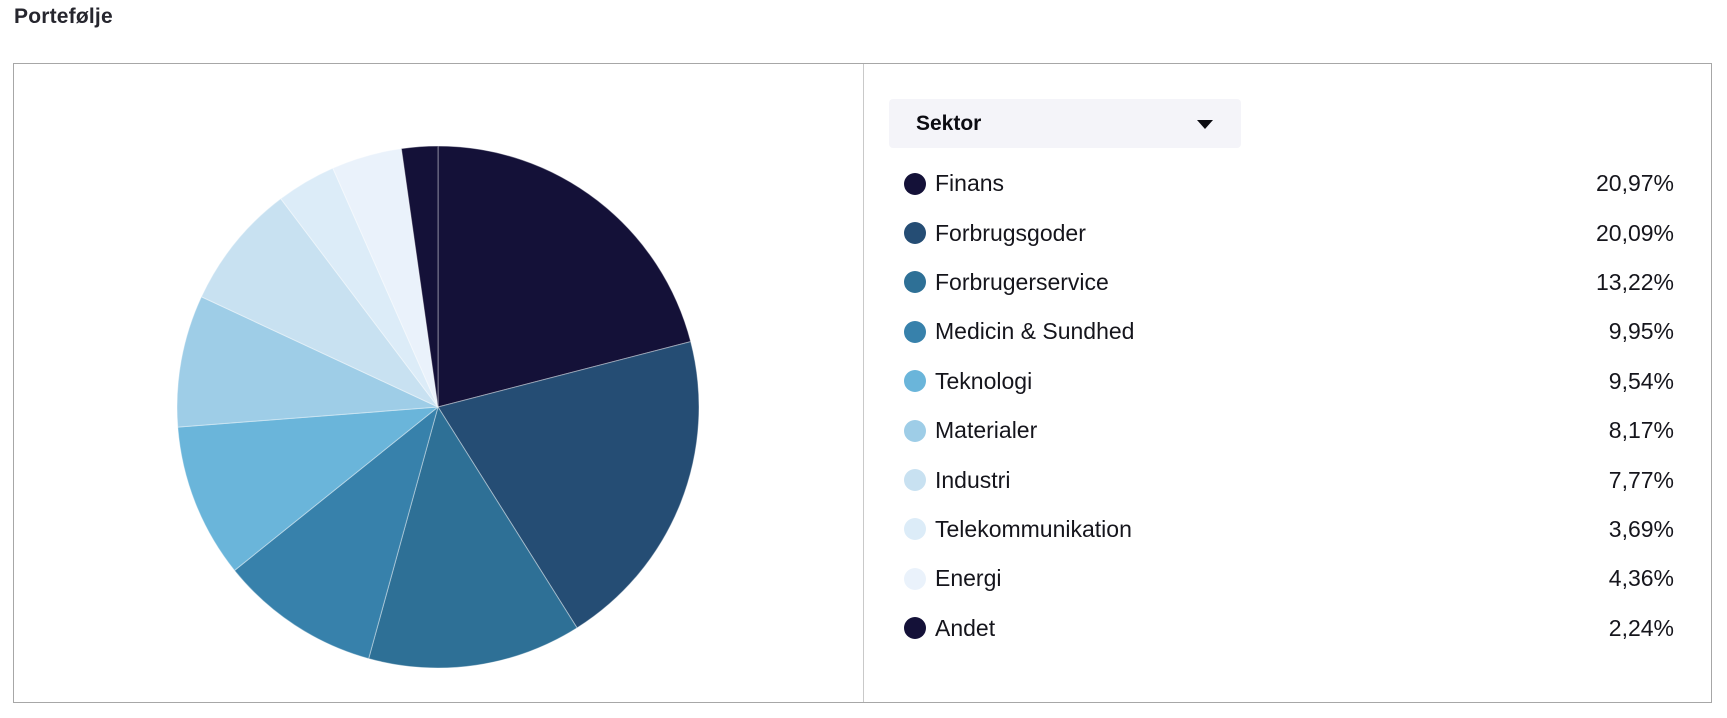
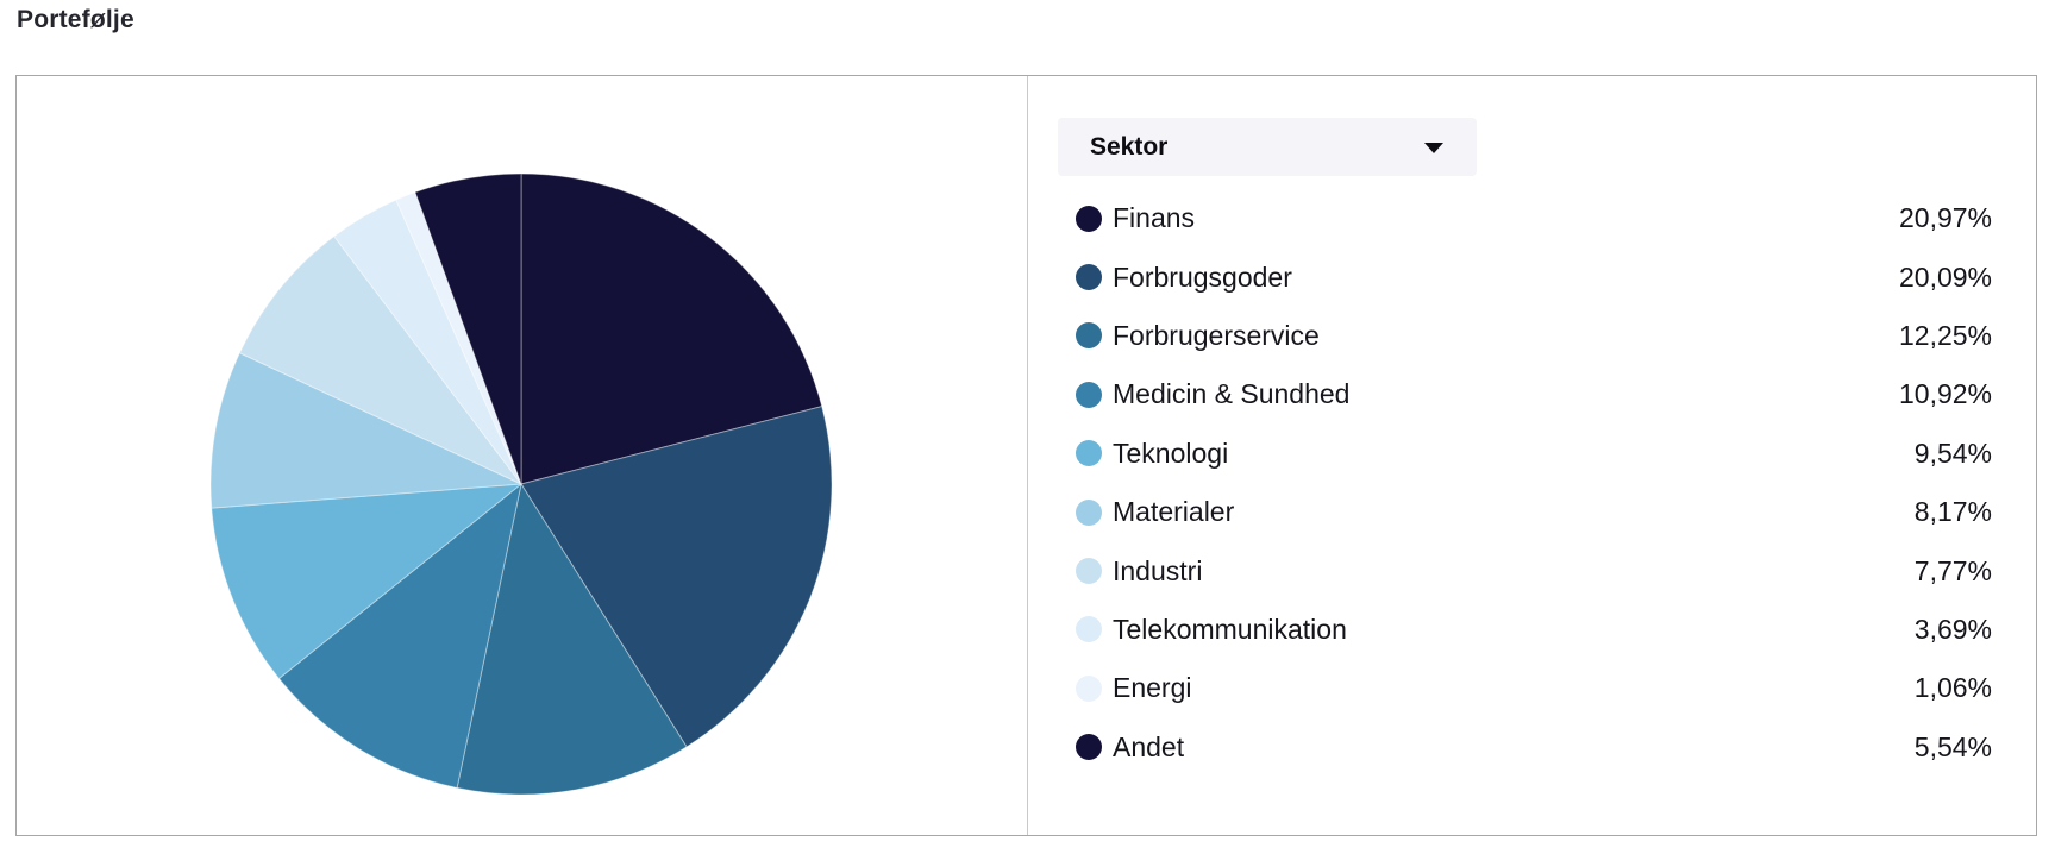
Forbrugerservice: 13,22% -> 12,25%
Medicin & Sundhed: 9,95% -> 10,92%
Energi: 4,36% -> 1,06%
Andet: 2,24% -> 5,54%
